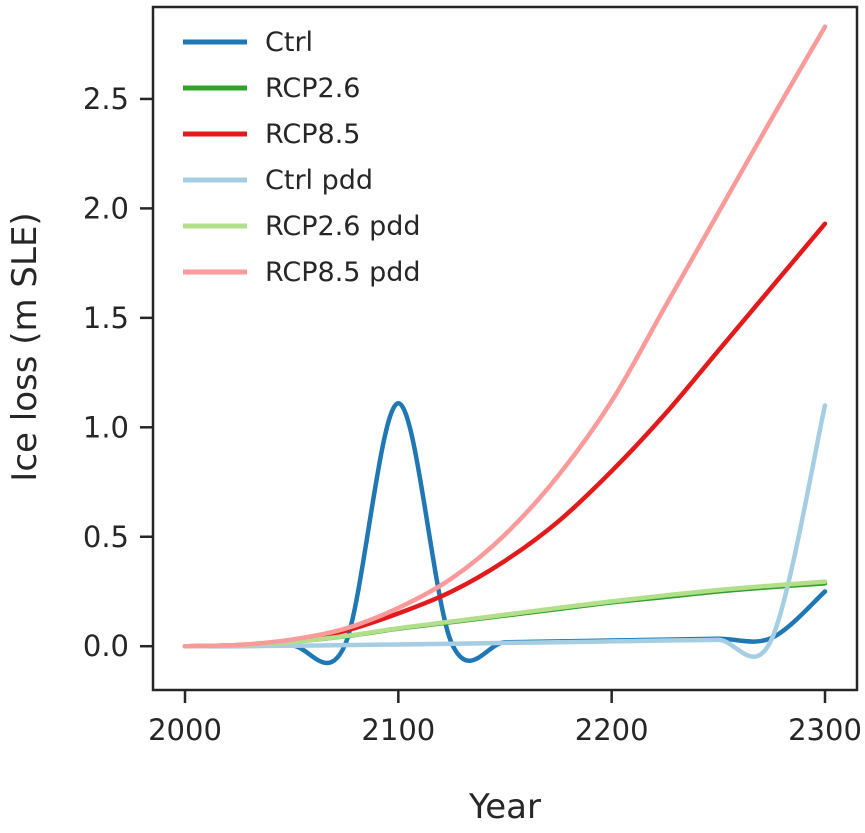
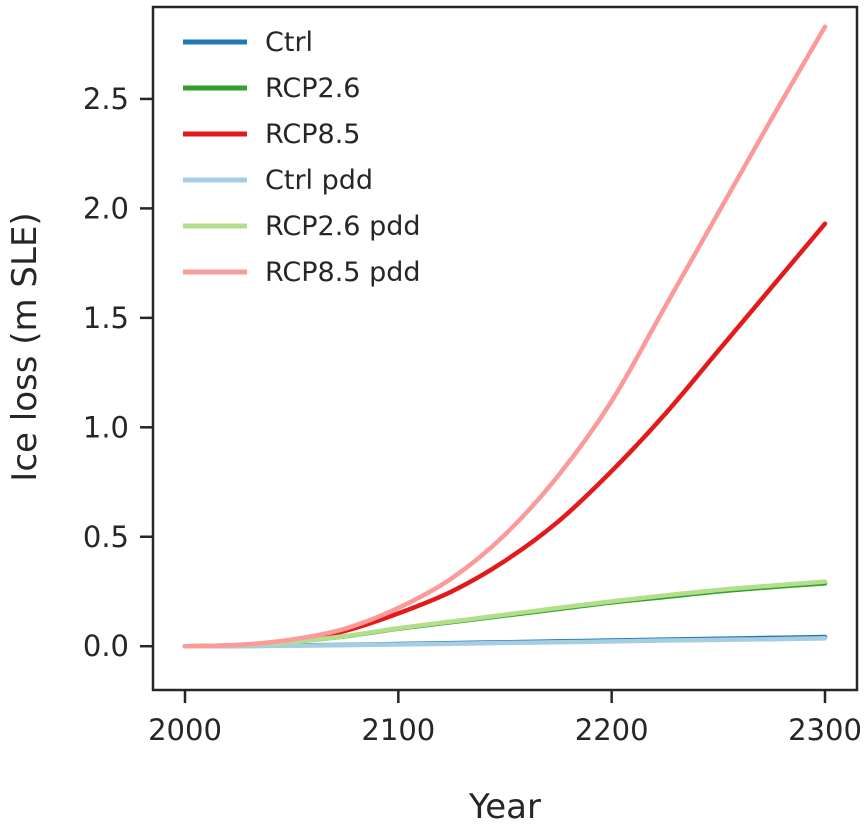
Ctrl/2100: 1.11 -> 0.01
Ctrl/2300: 0.25 -> 0.04
Ctrl pdd/2300: 1.10 -> 0.04
